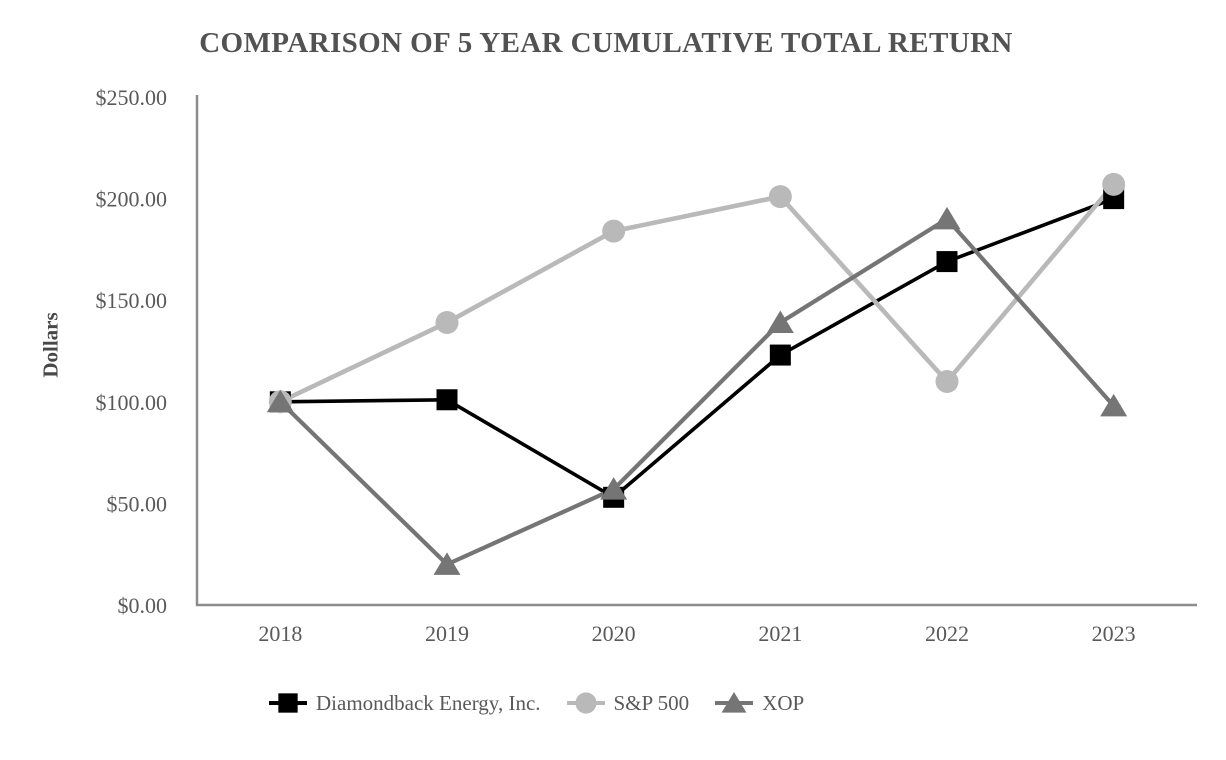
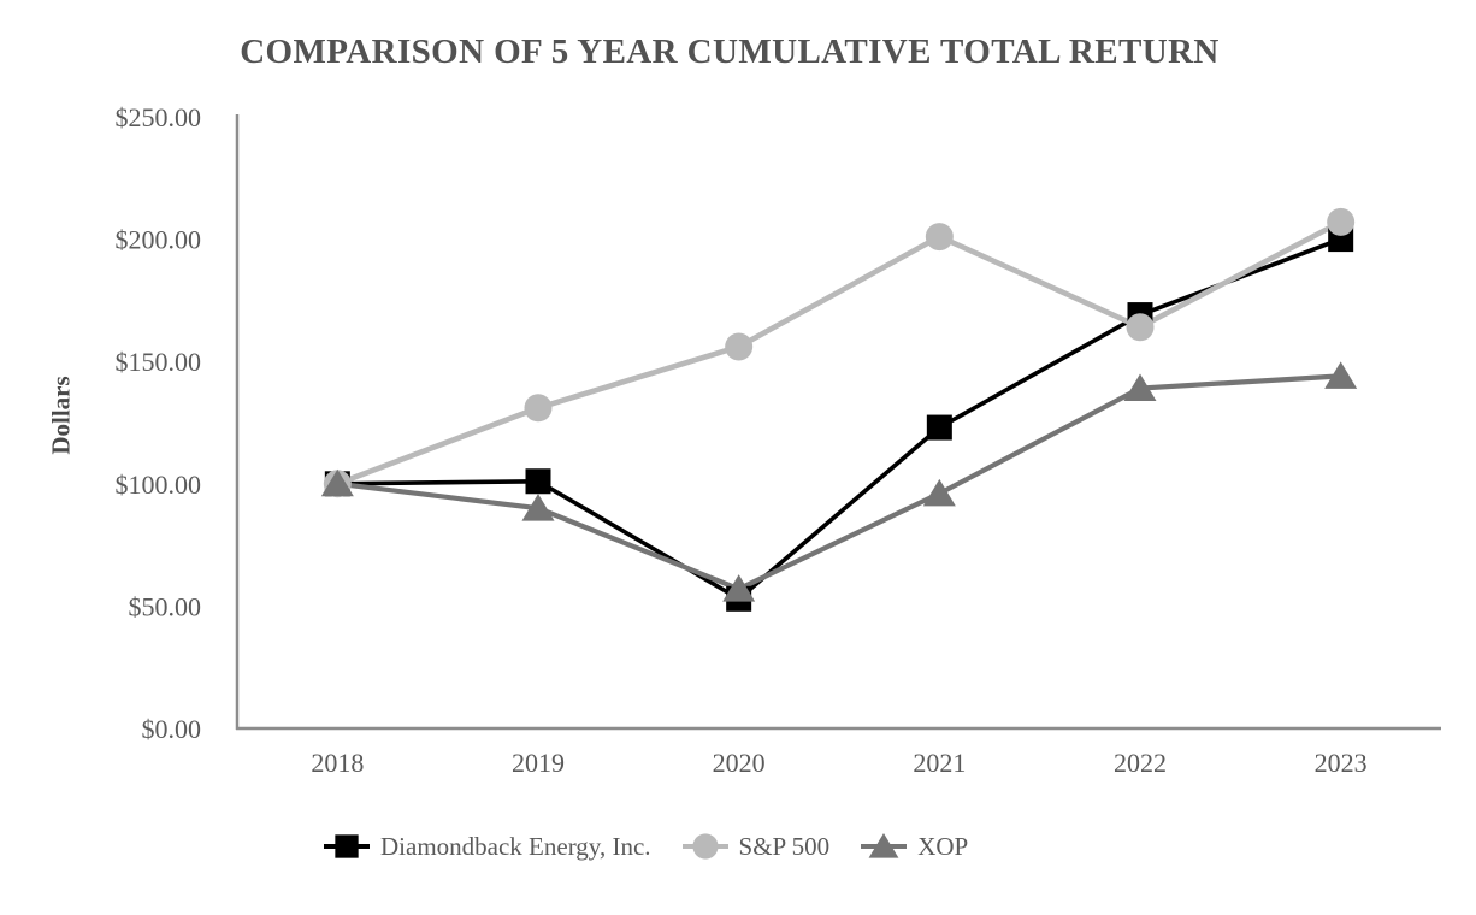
S&P 500/2019: $139 -> $131
XOP/2019: $20 -> $90
S&P 500/2020: $184 -> $156
XOP/2021: $139 -> $96
S&P 500/2022: $110 -> $164
XOP/2022: $190 -> $139
XOP/2023: $98 -> $144
